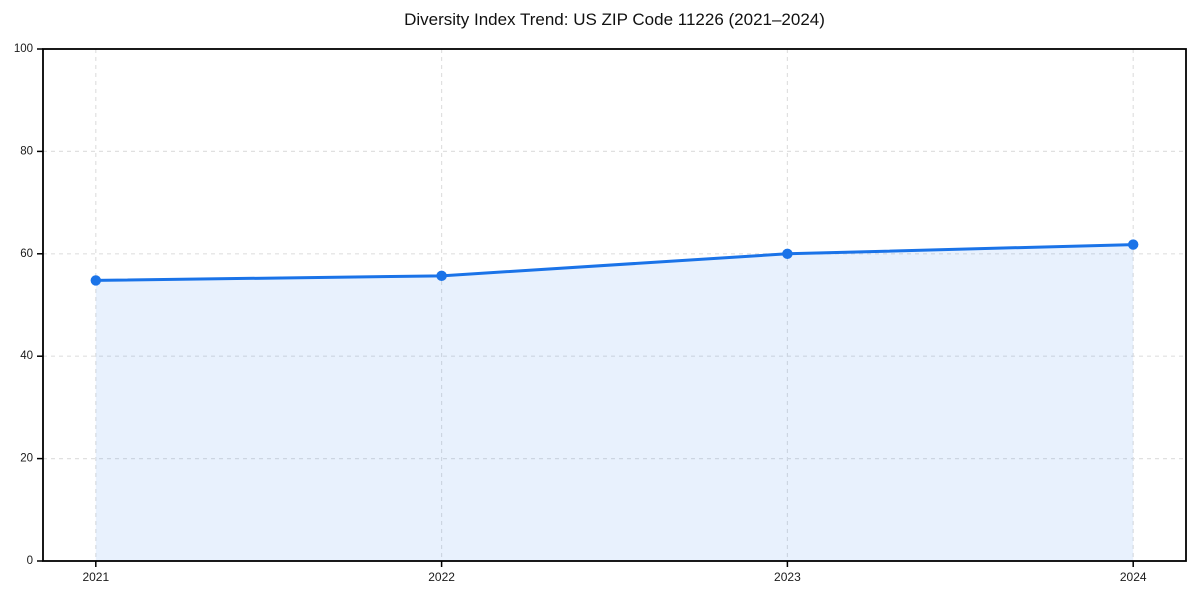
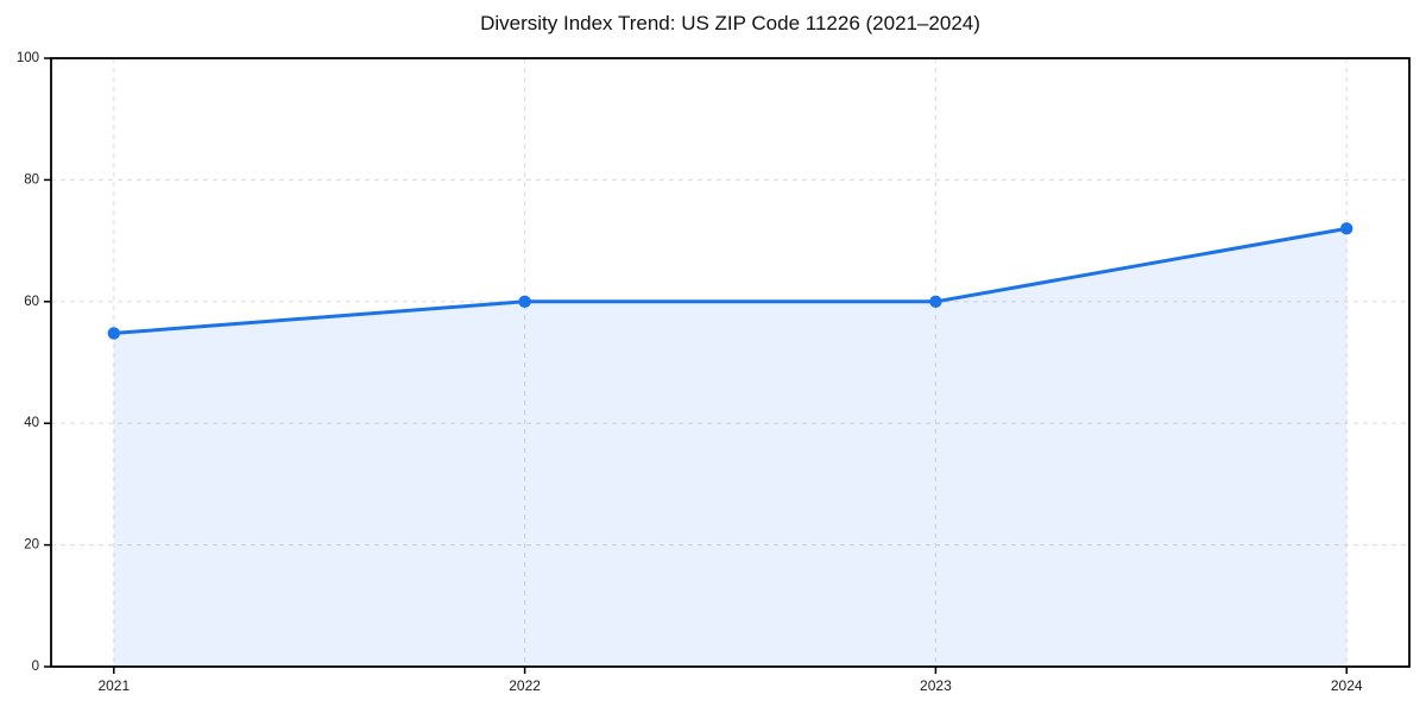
2022: 56 -> 60
2024: 62 -> 72
